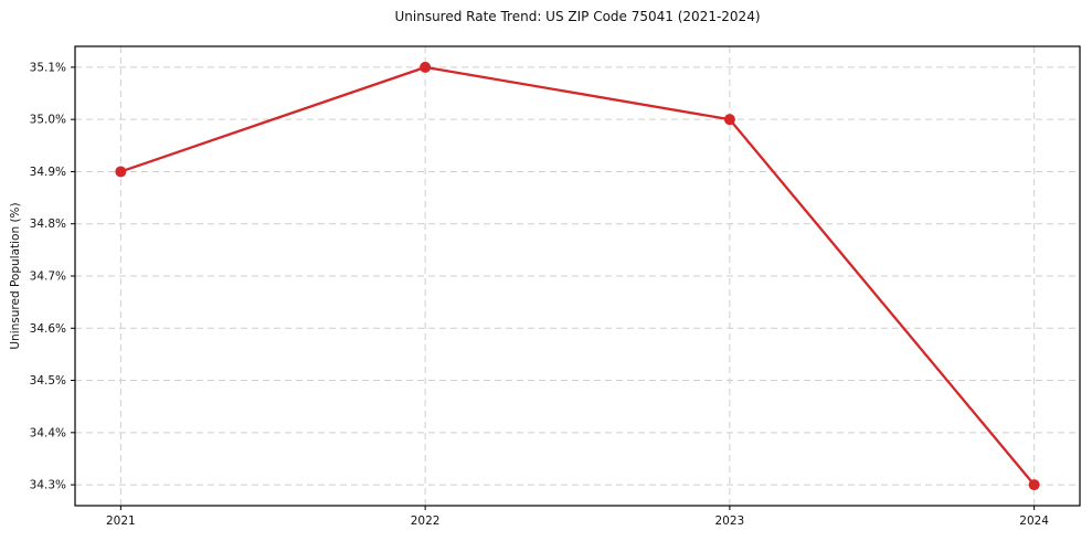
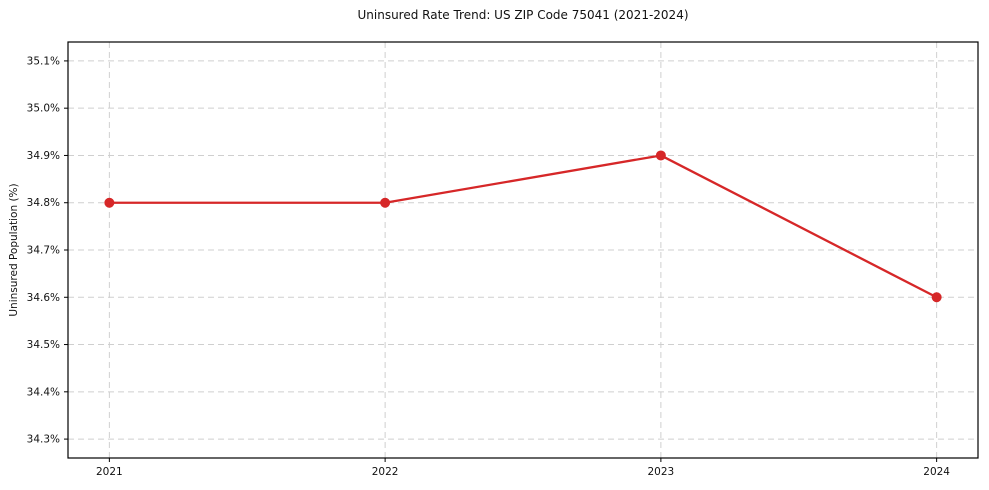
2021: 34.9% -> 34.8%
2022: 35.1% -> 34.8%
2023: 35.0% -> 34.9%
2024: 34.3% -> 34.6%
